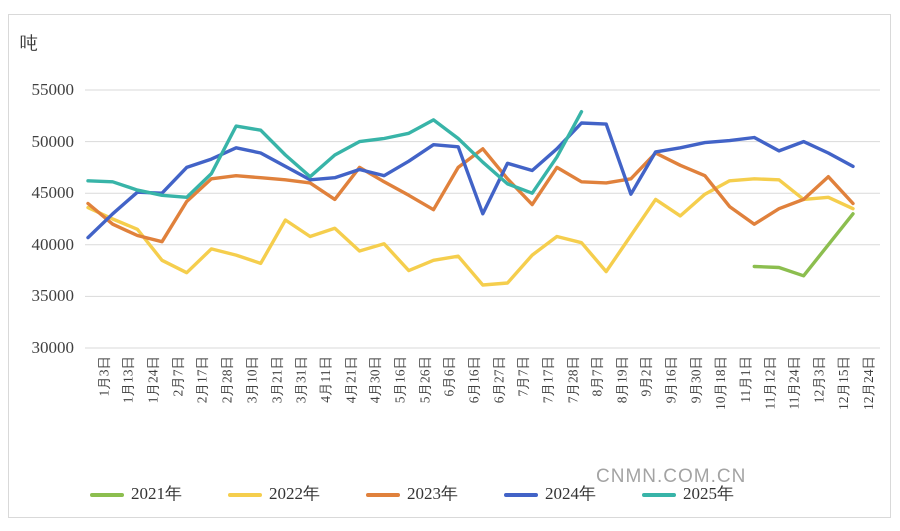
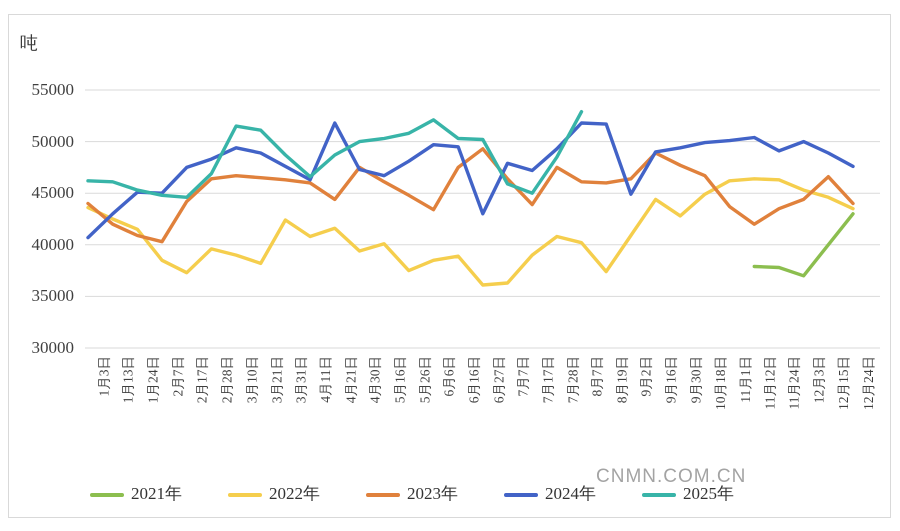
2024年/4月21日: 46500 -> 51800
2025年/6月27日: 48000 -> 50200
2022年/12月3日: 44400 -> 45300
